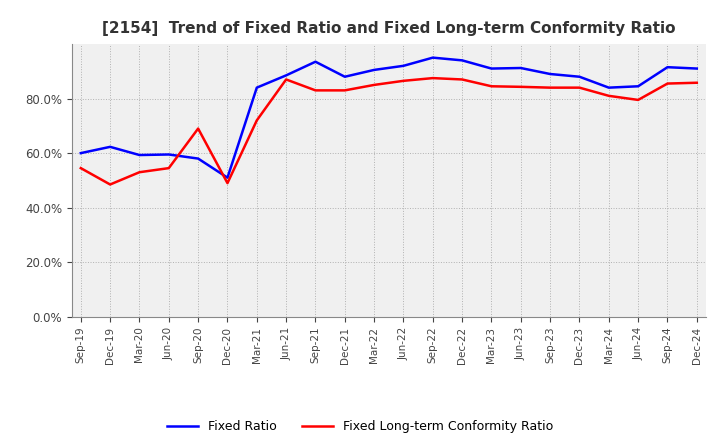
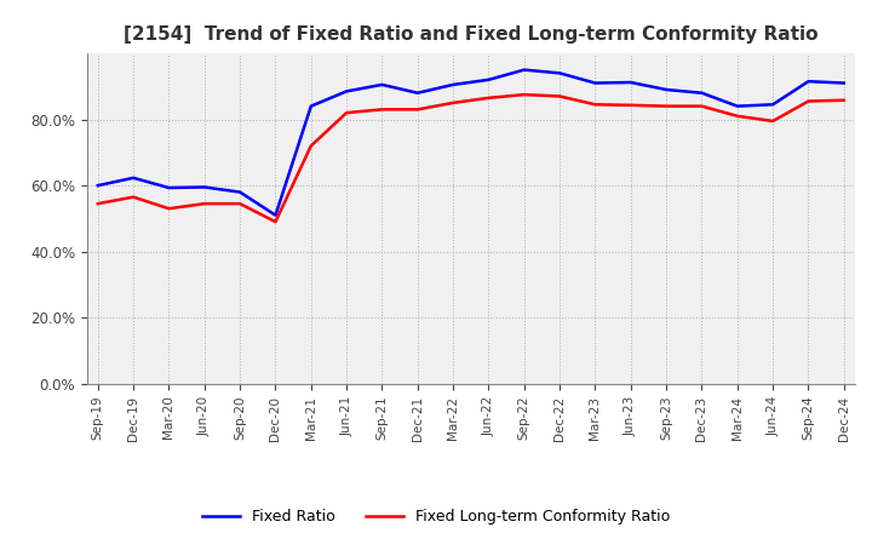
Fixed Long-term Conformity Ratio/Dec-19: 48.5% -> 56.5%
Fixed Long-term Conformity Ratio/Sep-20: 69.0% -> 54.5%
Fixed Long-term Conformity Ratio/Jun-21: 87.0% -> 82.0%
Fixed Ratio/Sep-21: 93.5% -> 90.5%
